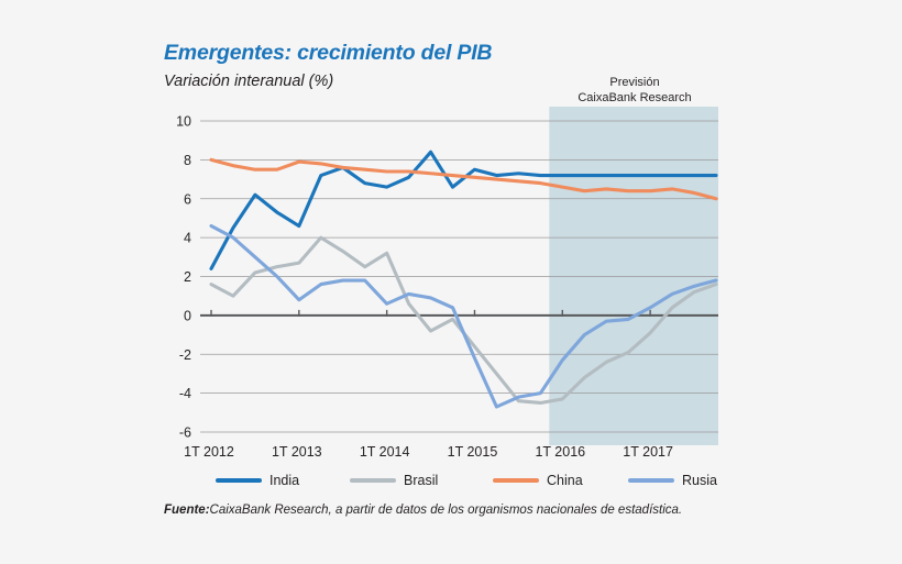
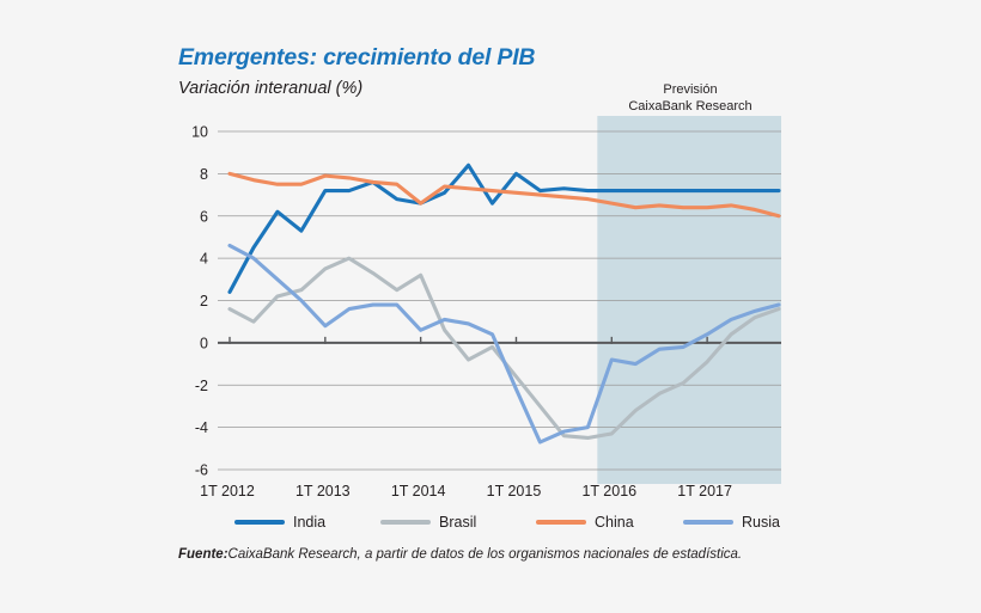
India/1T 2013: 4.6 -> 7.2
Brasil/1T 2013: 2.7 -> 3.5
China/1T 2014: 7.4 -> 6.6
India/1T 2015: 7.5 -> 8.0
Rusia/1T 2016: -2.3 -> -0.8
